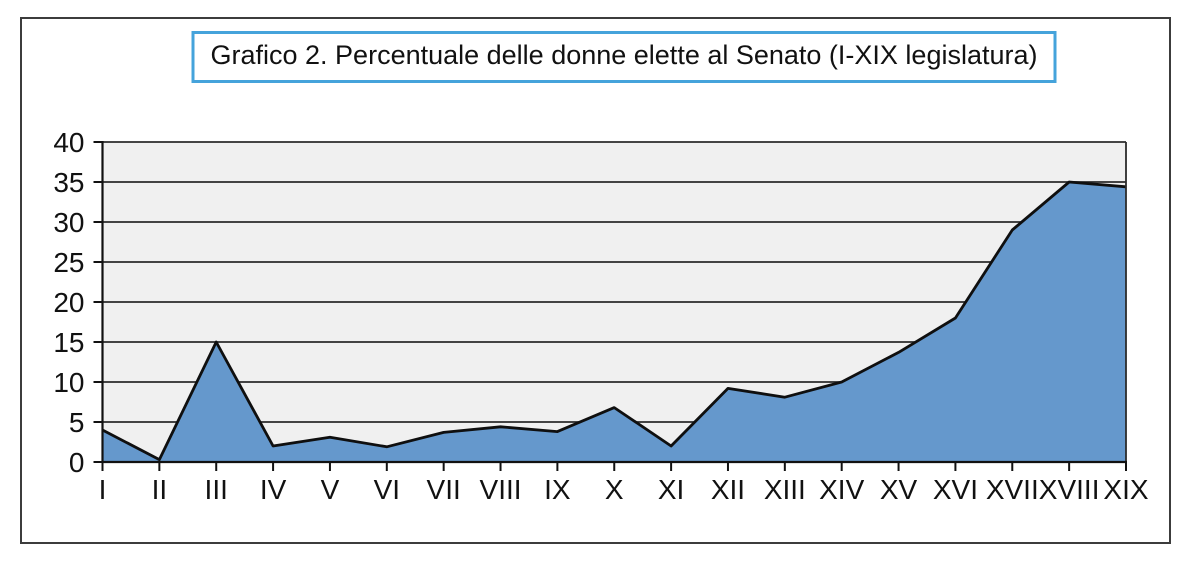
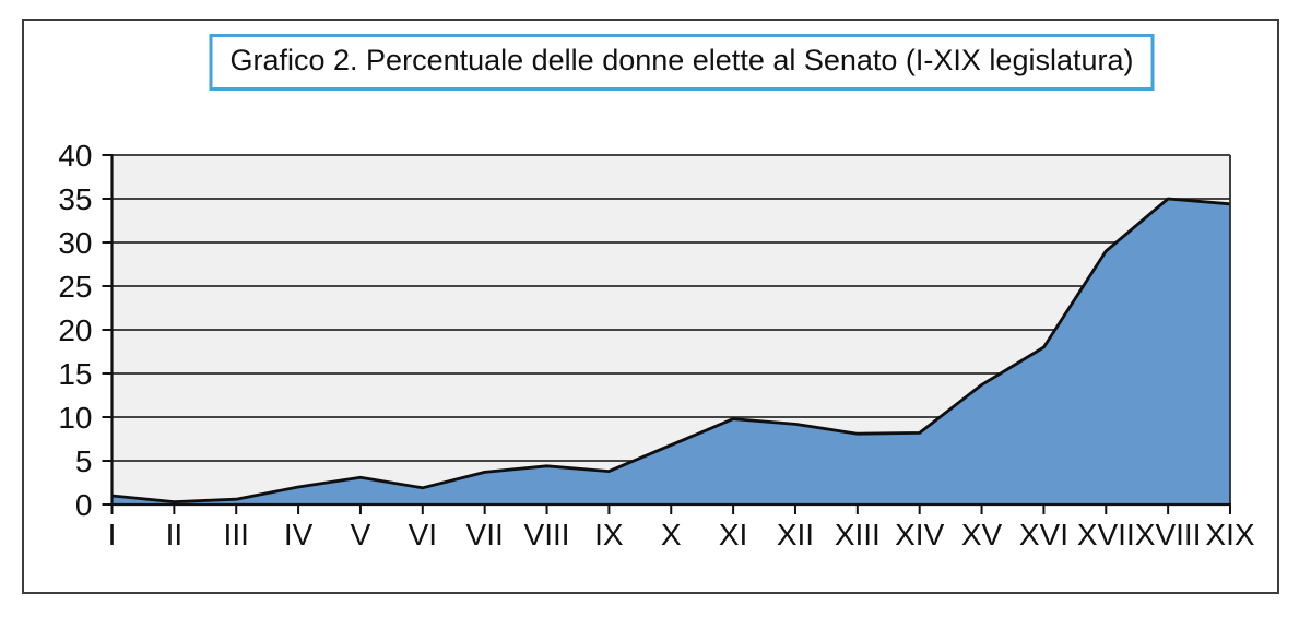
I: 4 -> 1
III: 15 -> 1
XI: 2 -> 10
XIV: 10 -> 8
